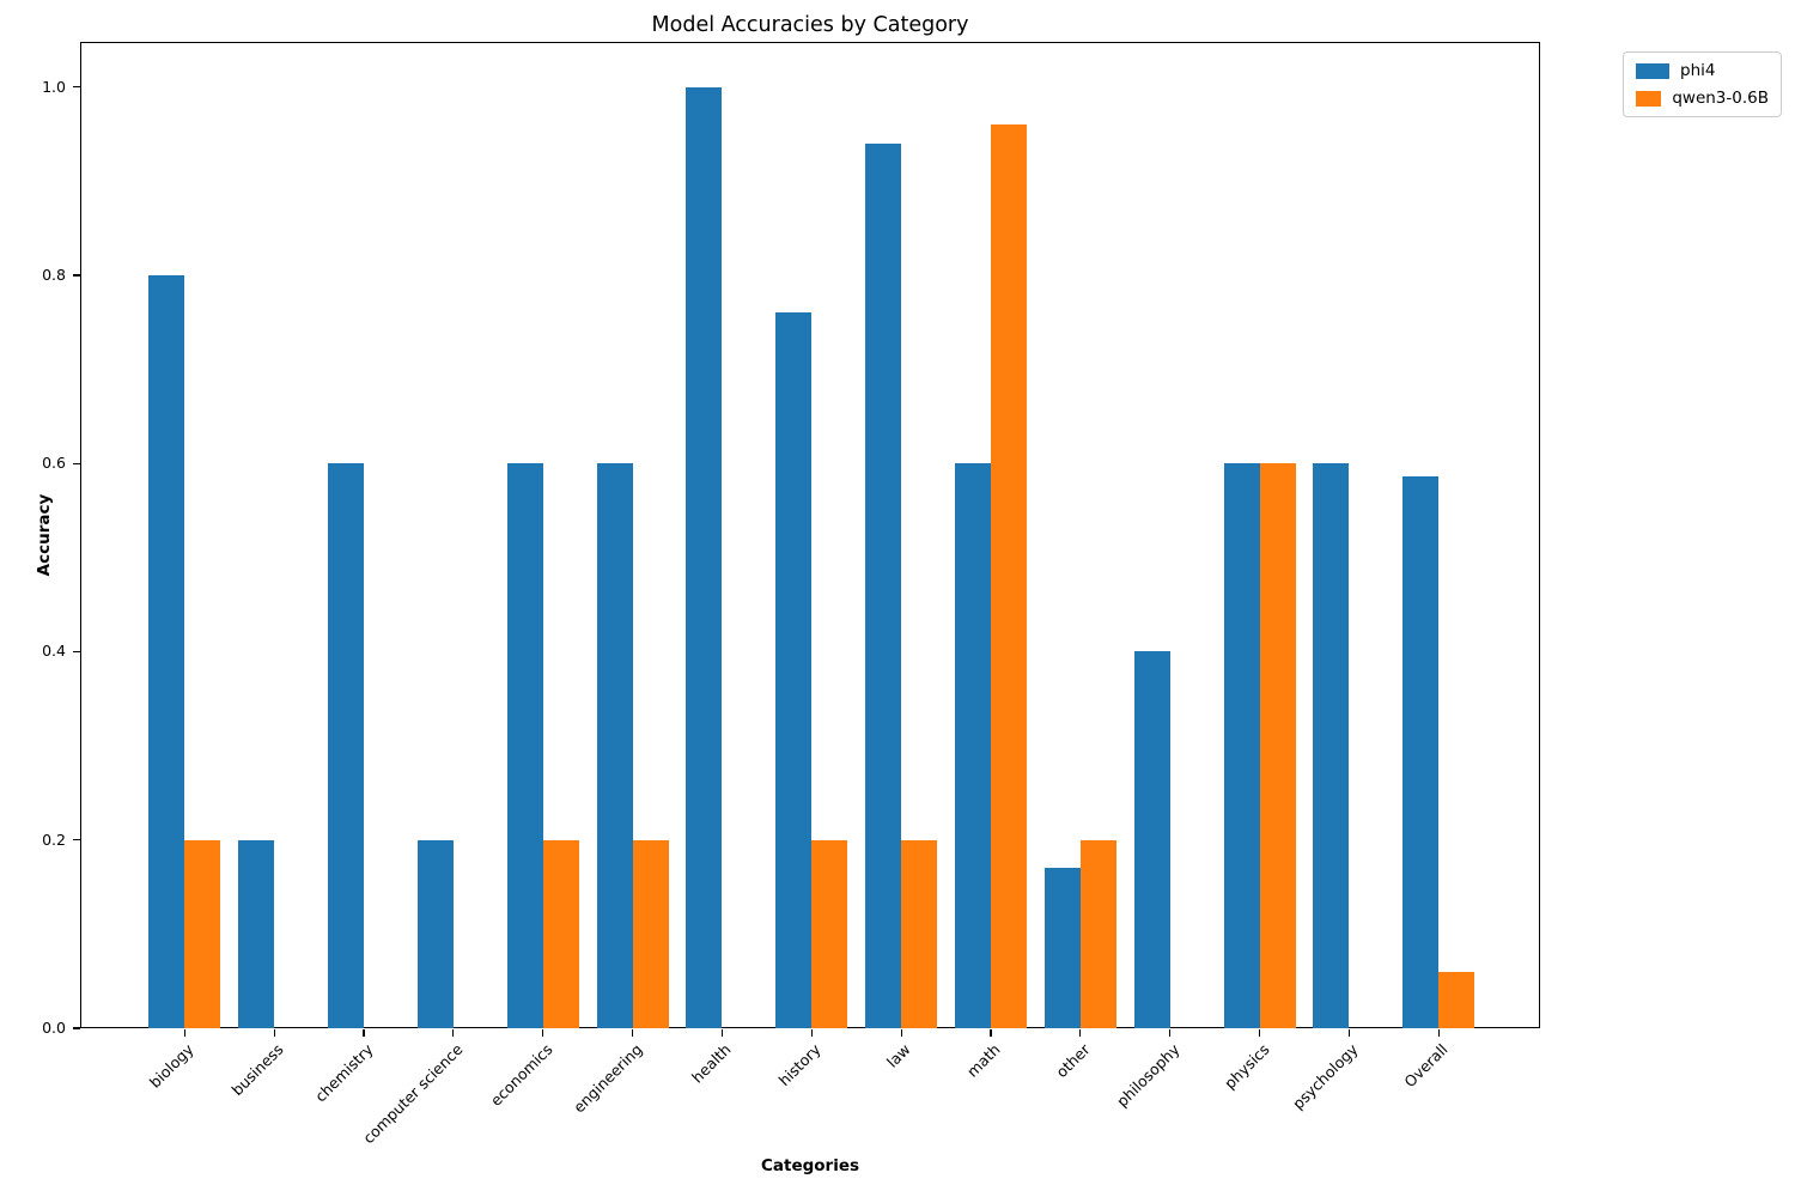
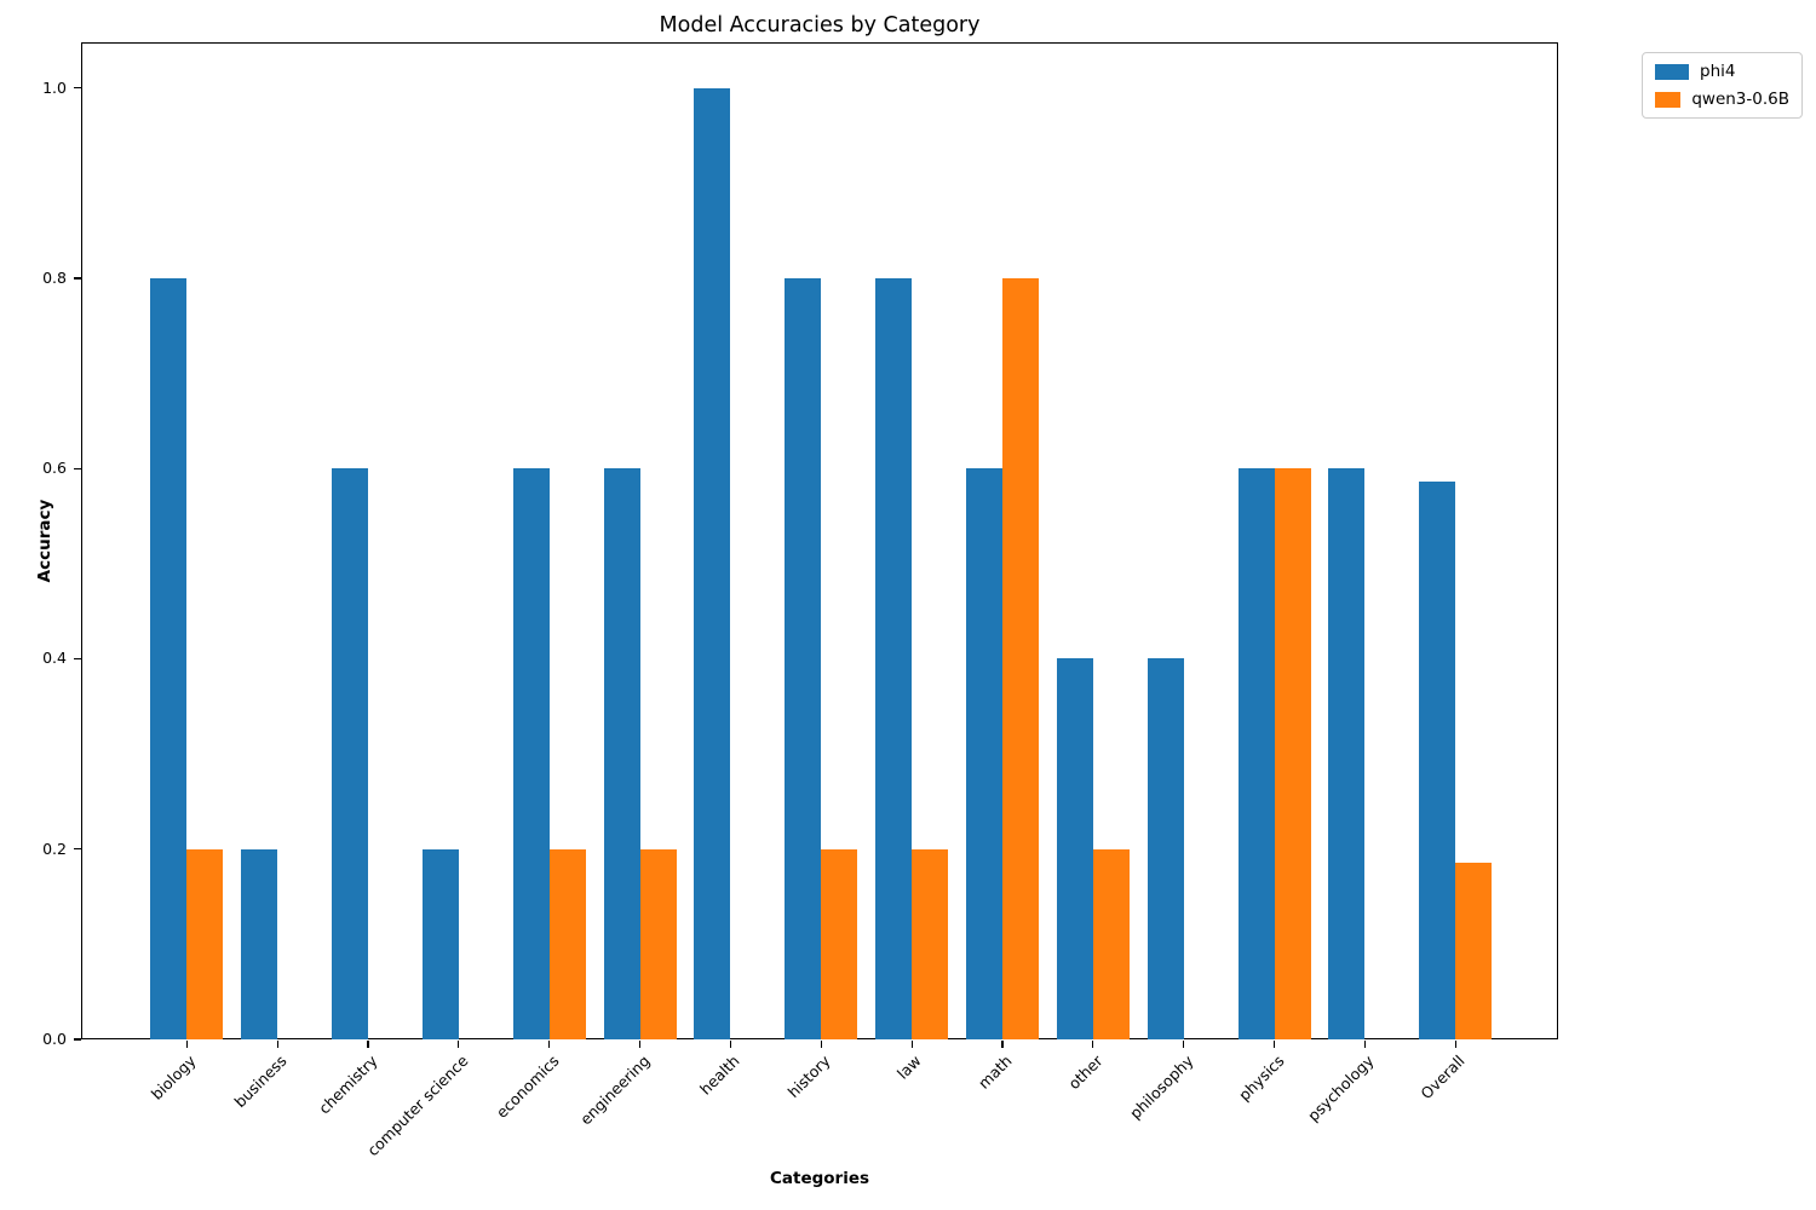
phi4/history: 0.76 -> 0.80
phi4/law: 0.94 -> 0.80
qwen3-0.6B/math: 0.96 -> 0.80
phi4/other: 0.17 -> 0.40
qwen3-0.6B/Overall: 0.06 -> 0.19
